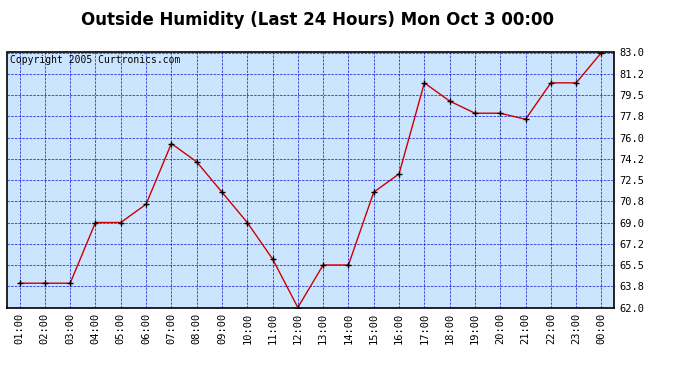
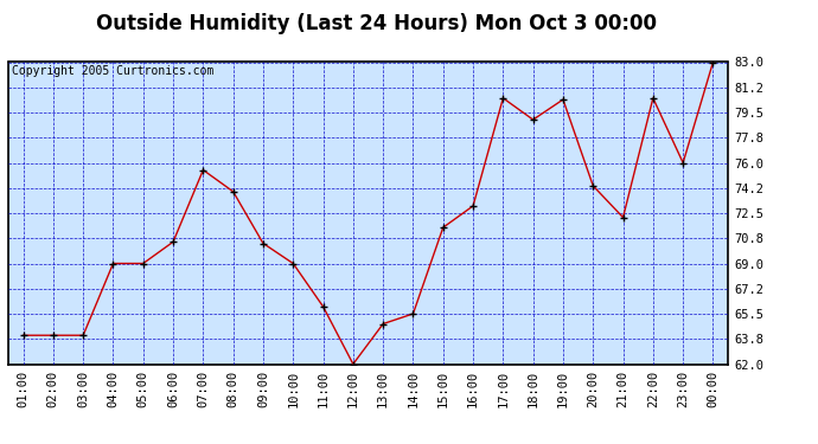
09:00: 71.5 -> 70.4
13:00: 65.5 -> 64.8
19:00: 78.0 -> 80.4
20:00: 78.0 -> 74.4
21:00: 77.5 -> 72.2
23:00: 80.5 -> 76.0
